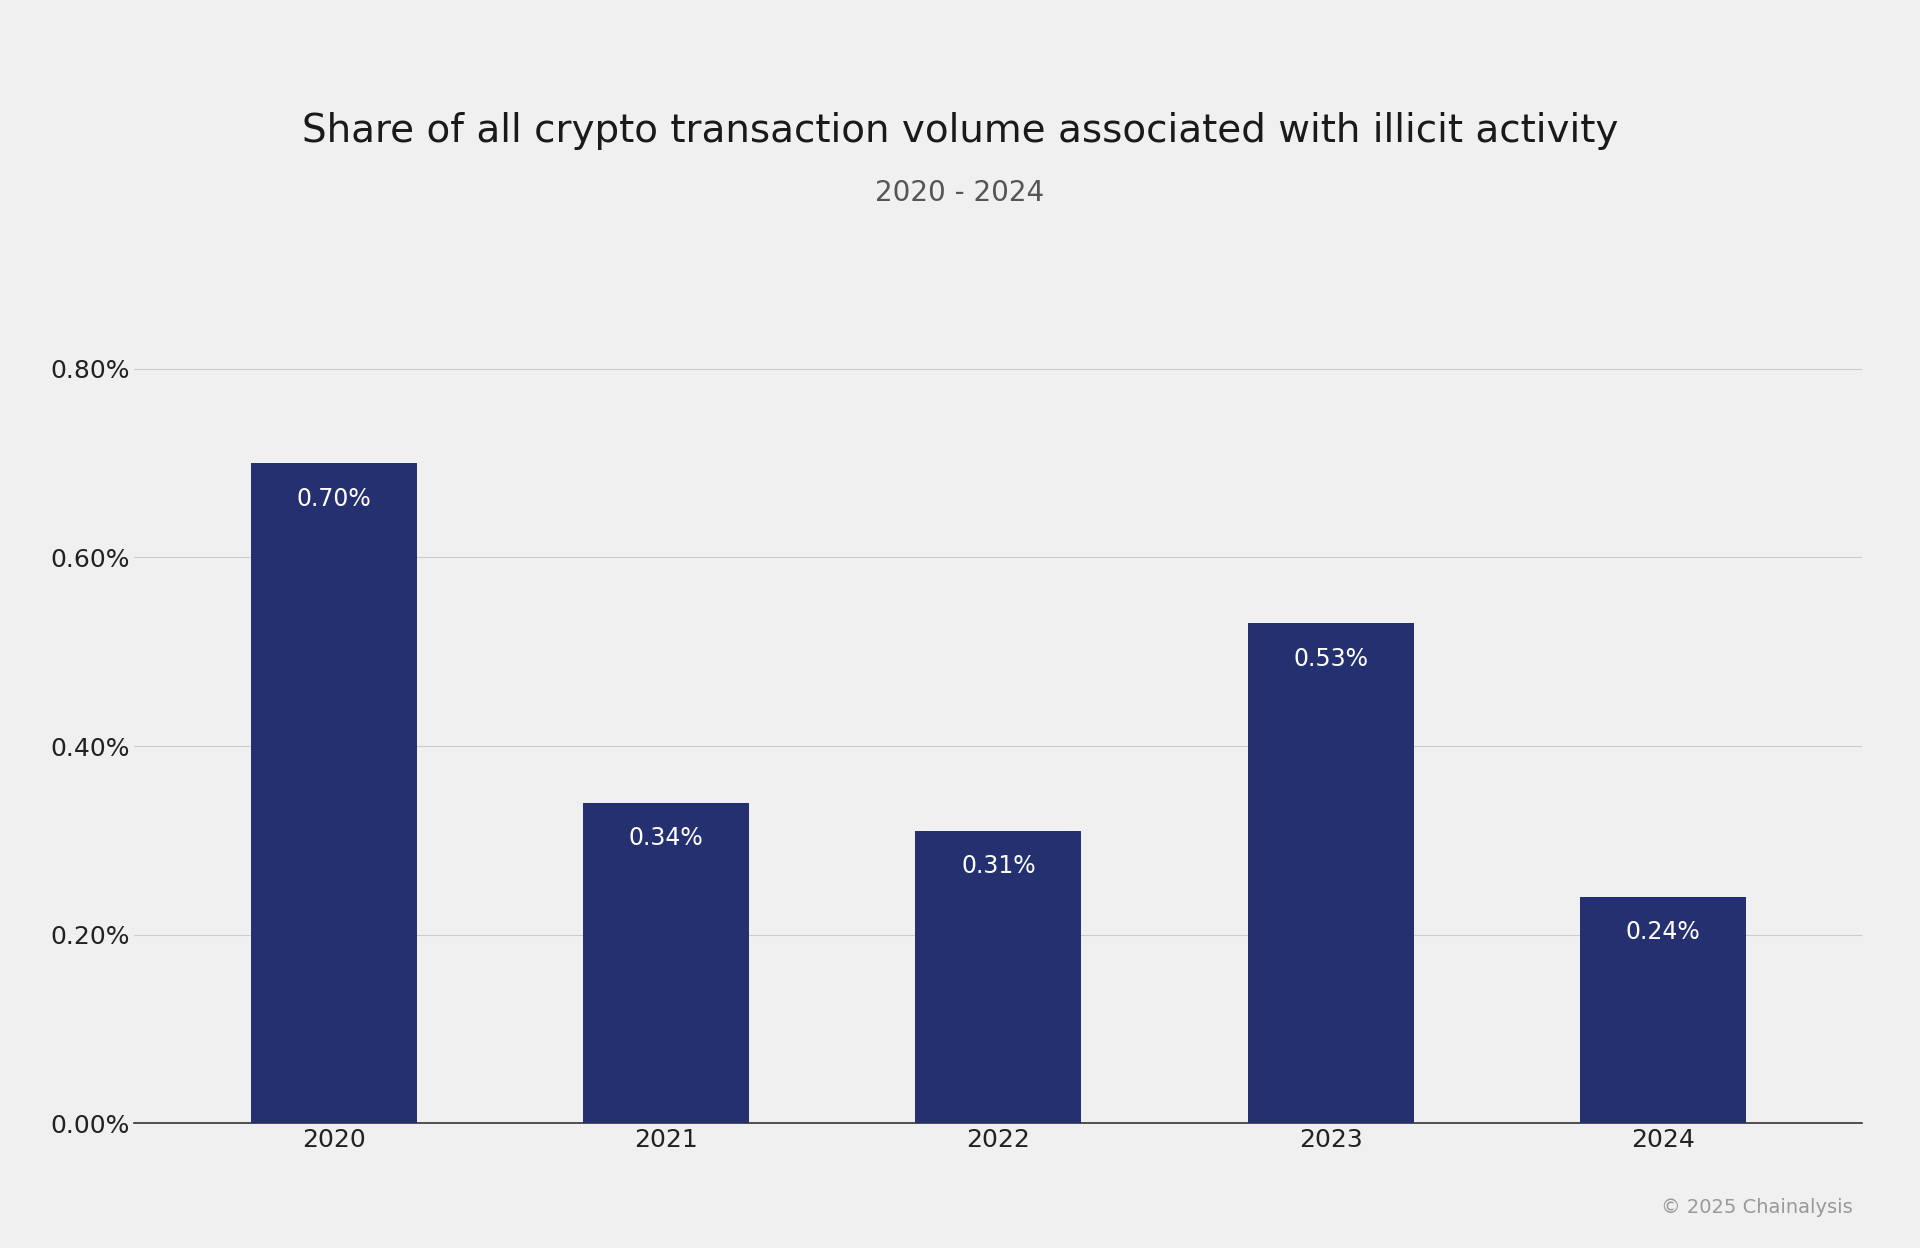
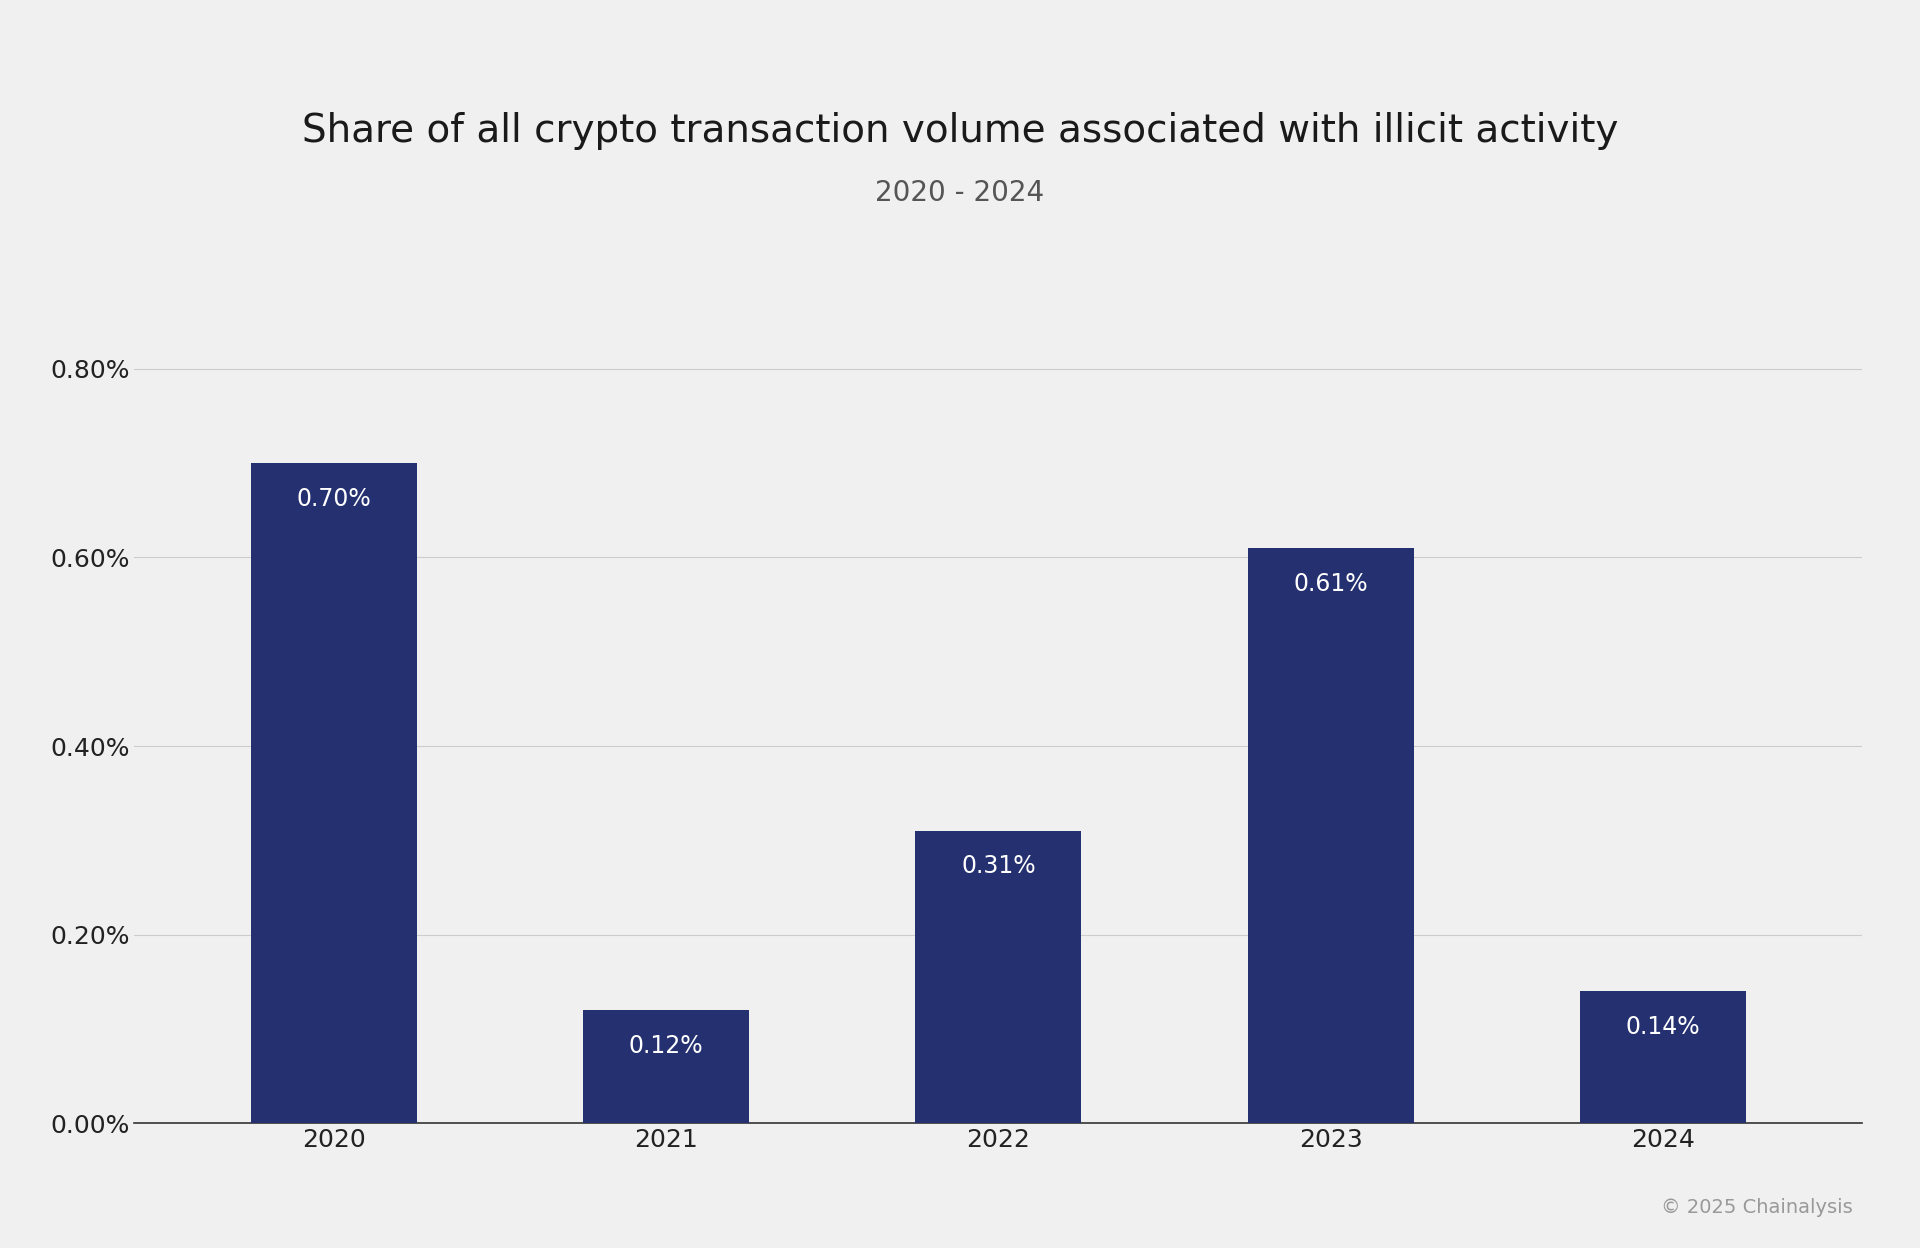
2021: 0.34% -> 0.12%
2023: 0.53% -> 0.61%
2024: 0.24% -> 0.14%
